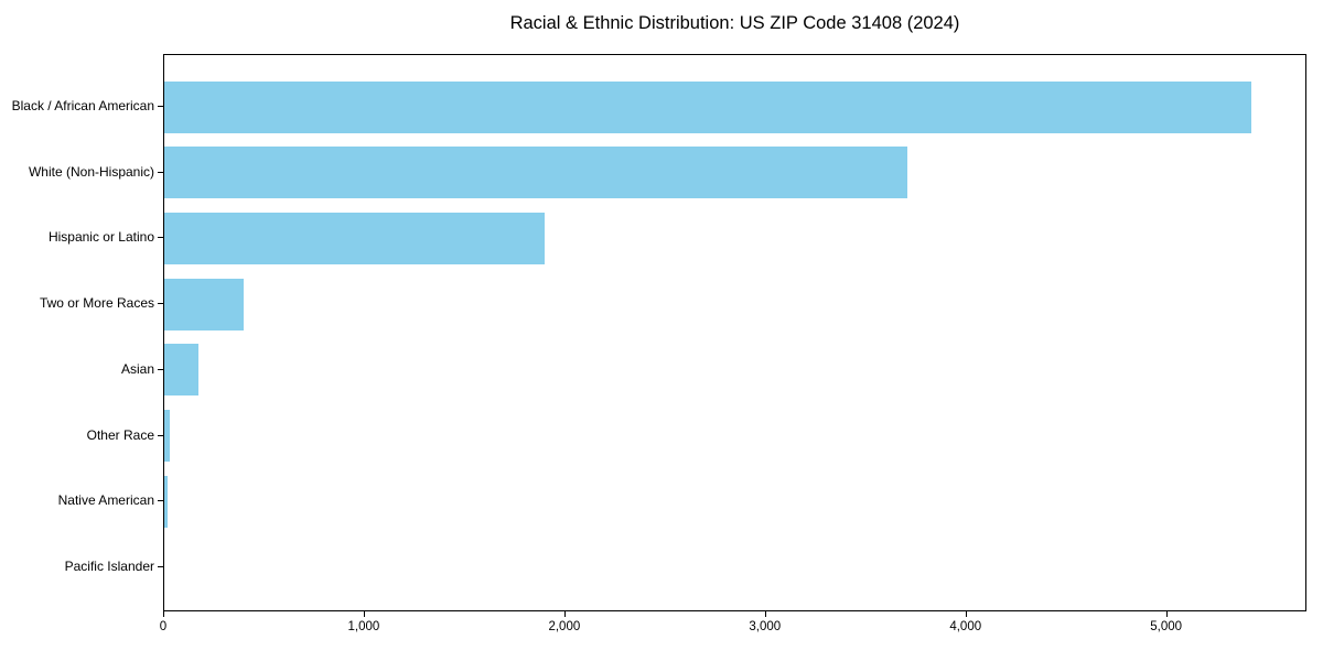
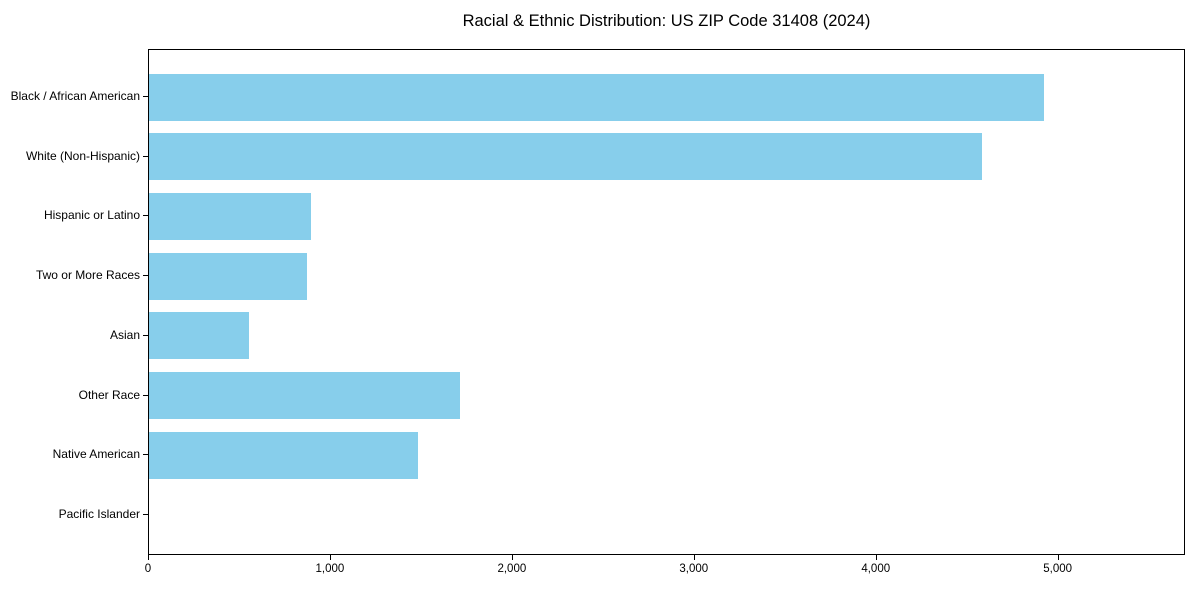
Black / African American: 5430 -> 4930
White (Non-Hispanic): 3710 -> 4590
Hispanic or Latino: 1900 -> 890
Two or More Races: 400 -> 870
Asian: 170 -> 550
Other Race: 30 -> 1710
Native American: 20 -> 1480
